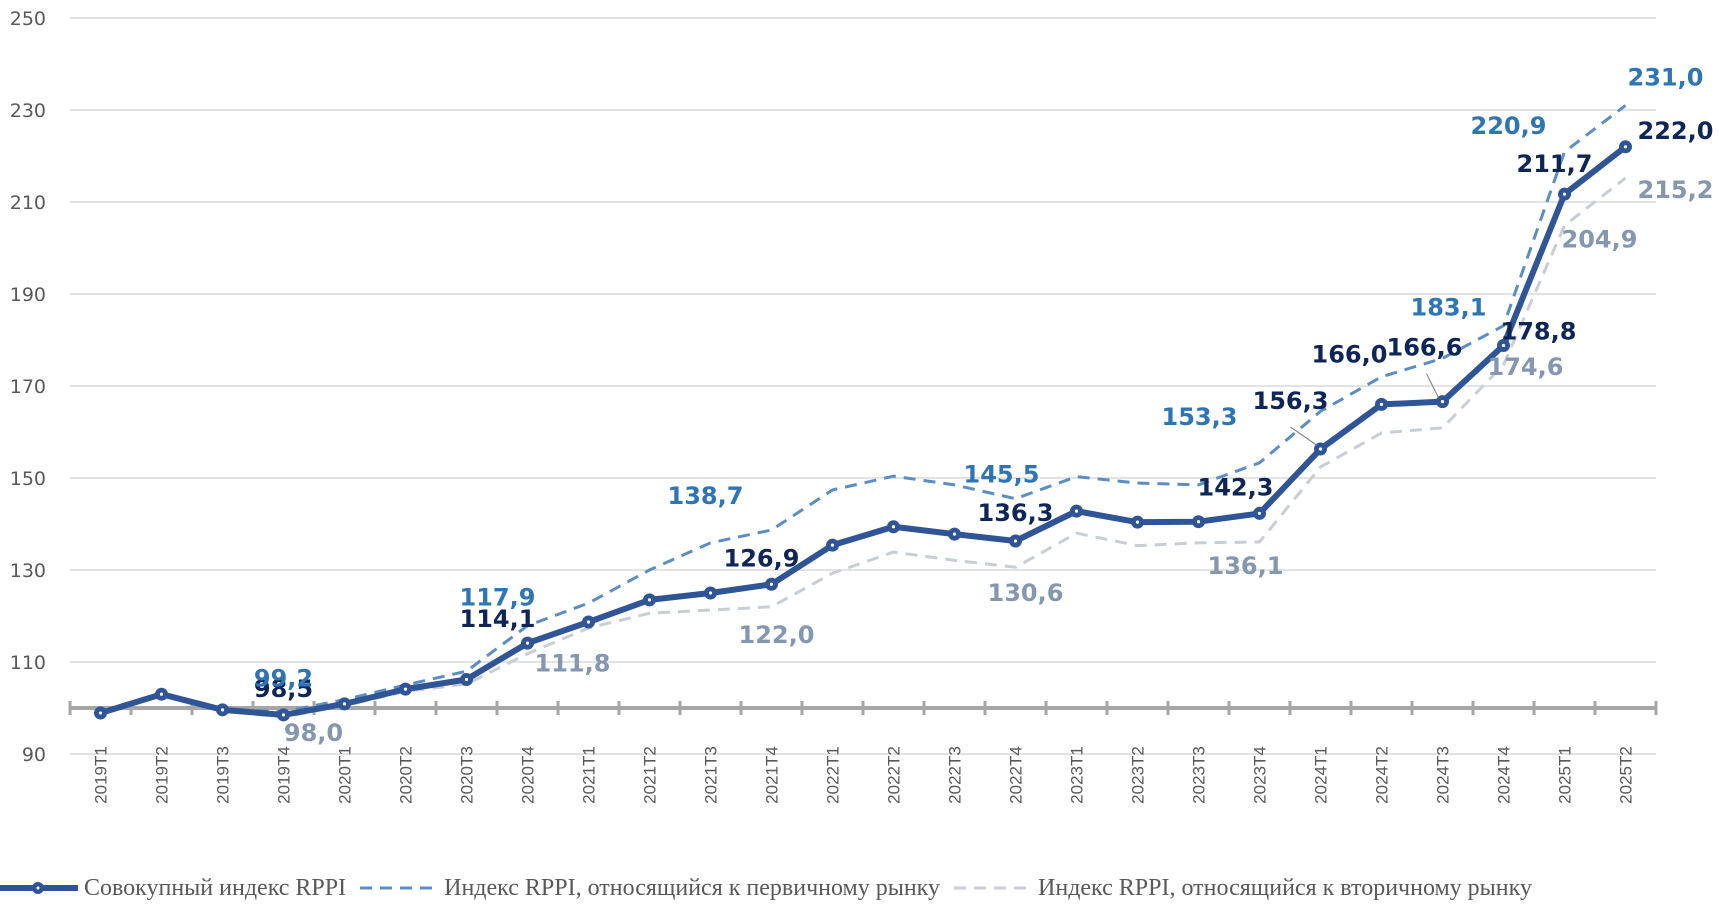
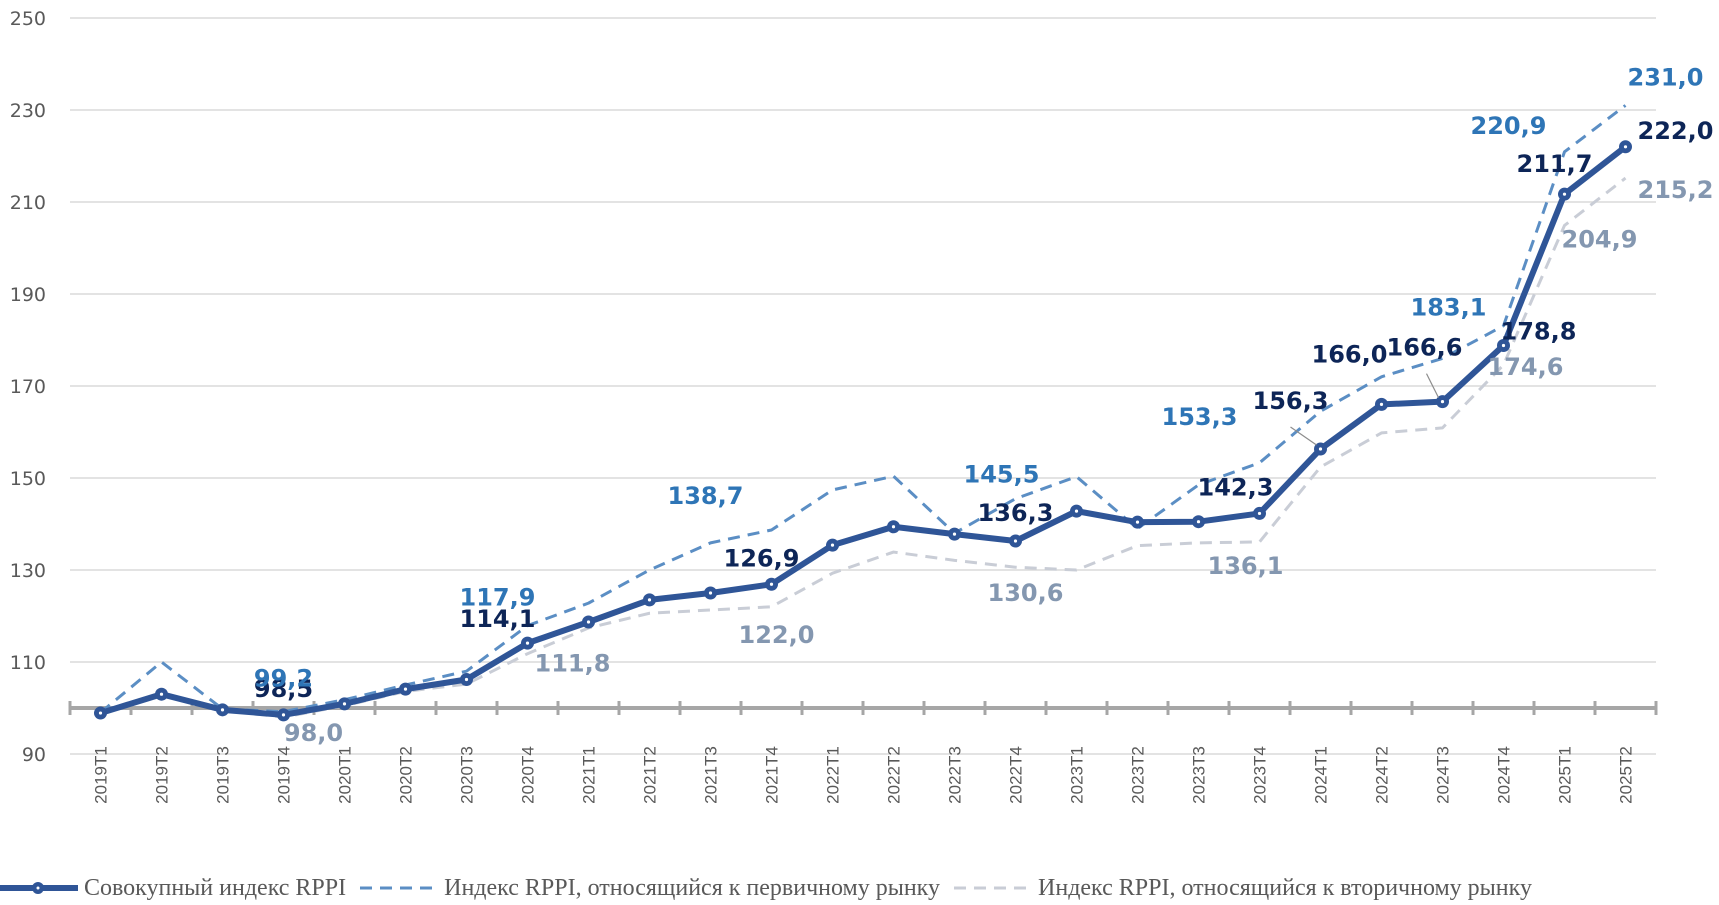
Индекс RPPI, относящийся к первичному рынку/2019T2: 103 -> 110
Индекс RPPI, относящийся к первичному рынку/2022T3: 148 -> 138
Индекс RPPI, относящийся к вторичному рынку/2023T1: 138 -> 130
Индекс RPPI, относящийся к первичному рынку/2023T2: 149 -> 139
